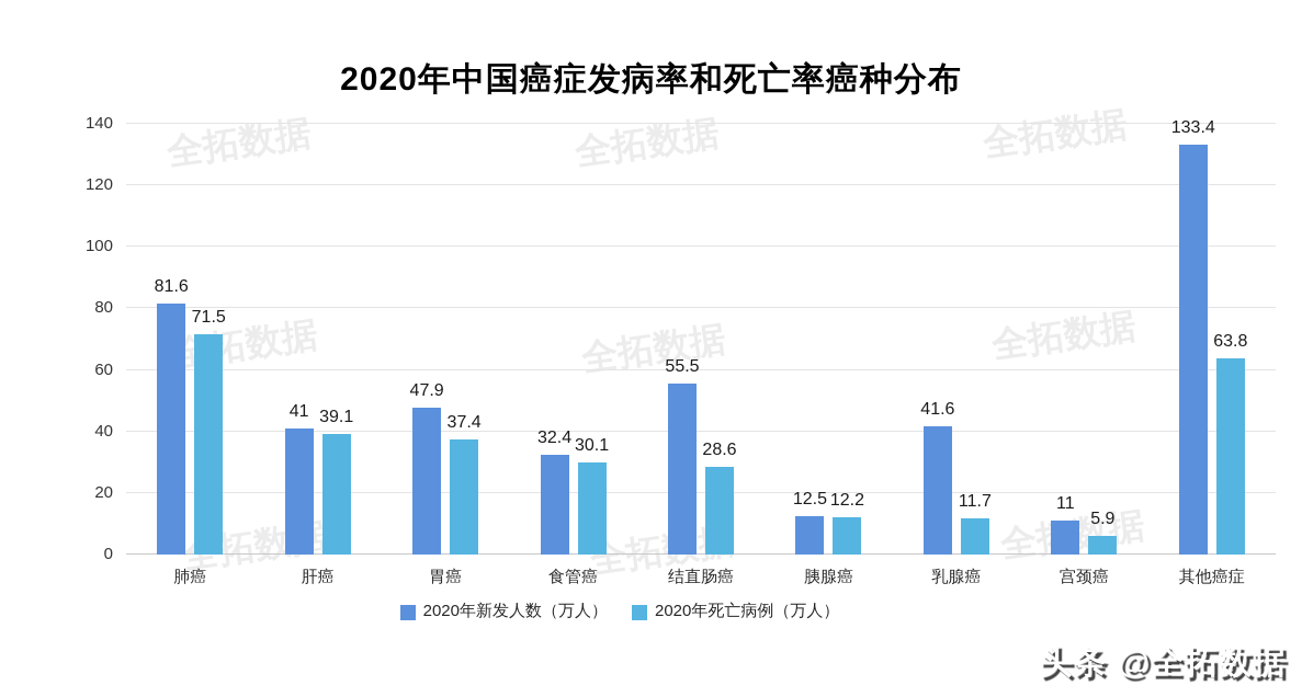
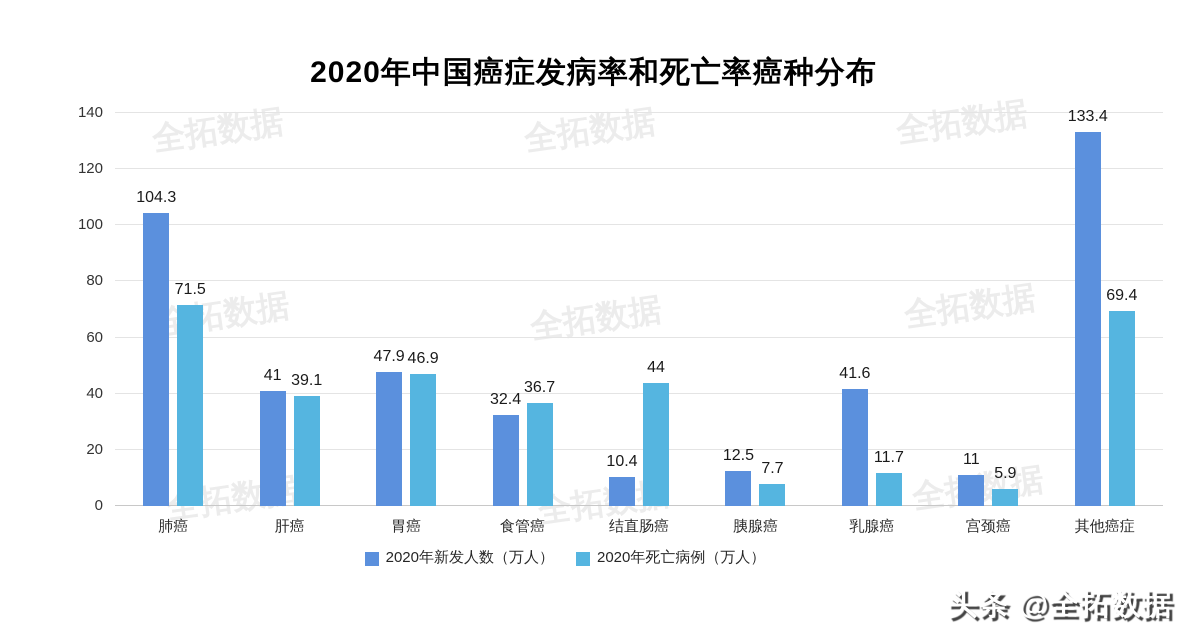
2020年新发人数（万人）/肺癌: 81.6 -> 104.3
2020年死亡病例（万人）/胃癌: 37.4 -> 46.9
2020年死亡病例（万人）/食管癌: 30.1 -> 36.7
2020年新发人数（万人）/结直肠癌: 55.5 -> 10.4
2020年死亡病例（万人）/结直肠癌: 28.6 -> 44
2020年死亡病例（万人）/胰腺癌: 12.2 -> 7.7
2020年死亡病例（万人）/其他癌症: 63.8 -> 69.4
